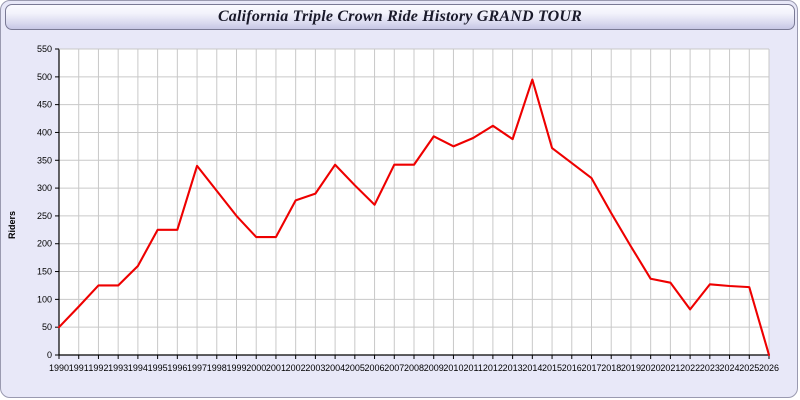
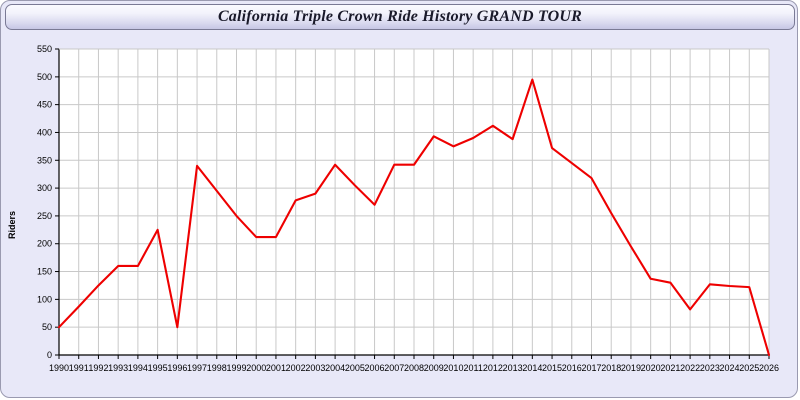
1993: 120 -> 160
1996: 220 -> 50
